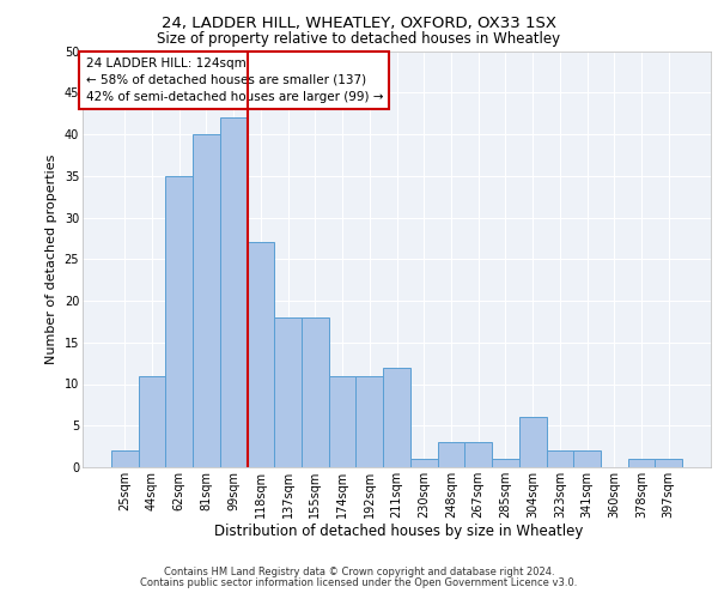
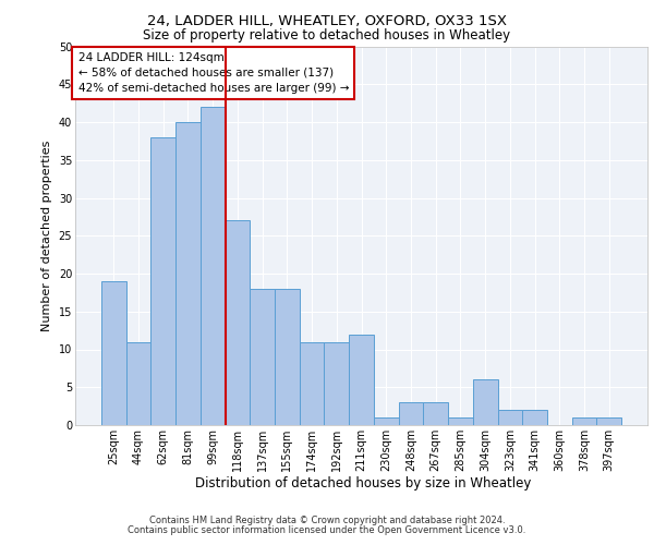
25sqm: 2 -> 19
62sqm: 35 -> 38
